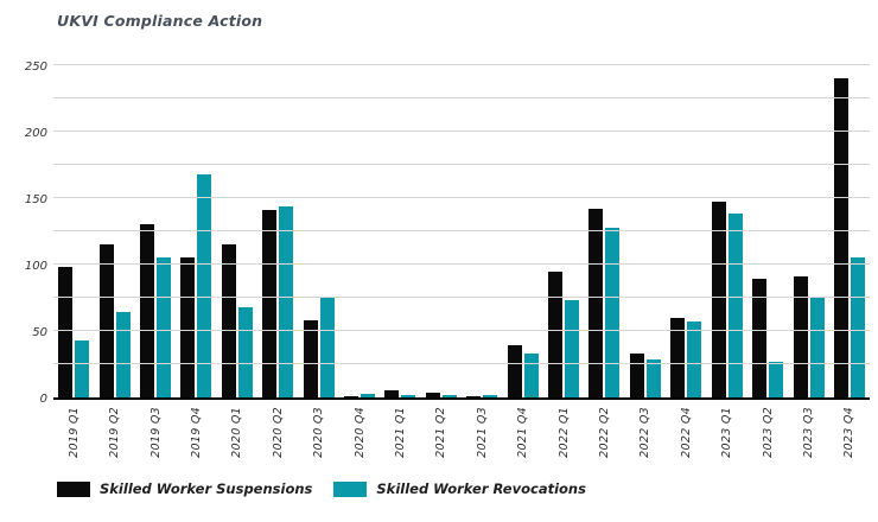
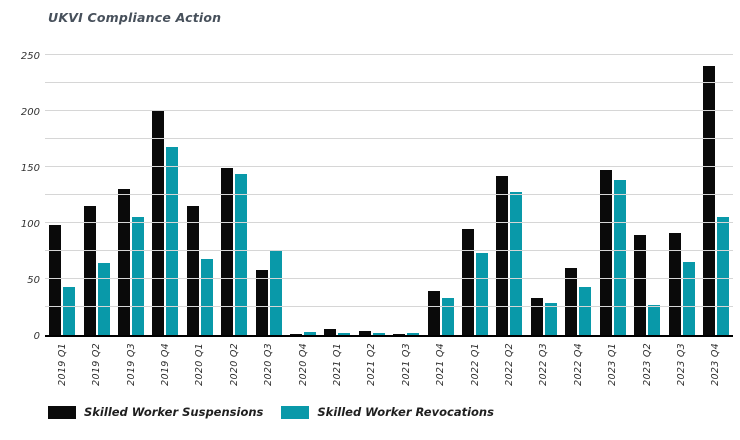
Skilled Worker Suspensions/2019 Q4: 105 -> 200
Skilled Worker Suspensions/2020 Q2: 141 -> 149
Skilled Worker Revocations/2022 Q4: 57 -> 43
Skilled Worker Revocations/2023 Q3: 76 -> 65
